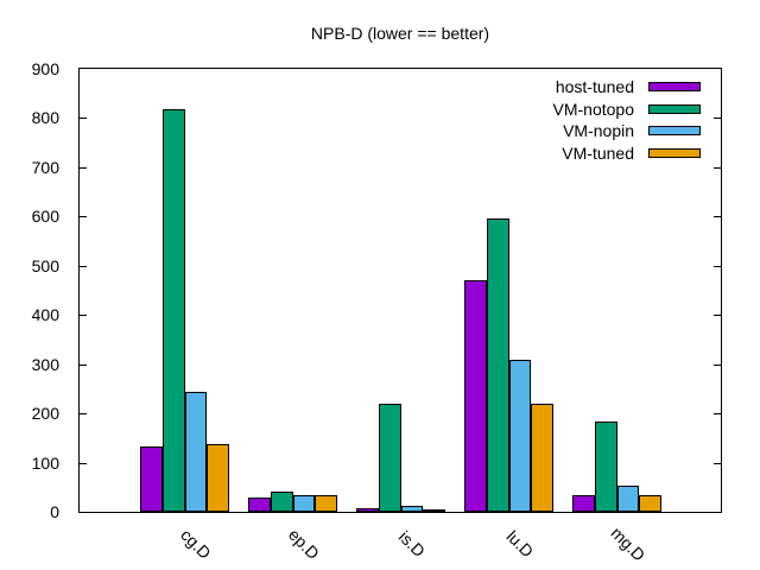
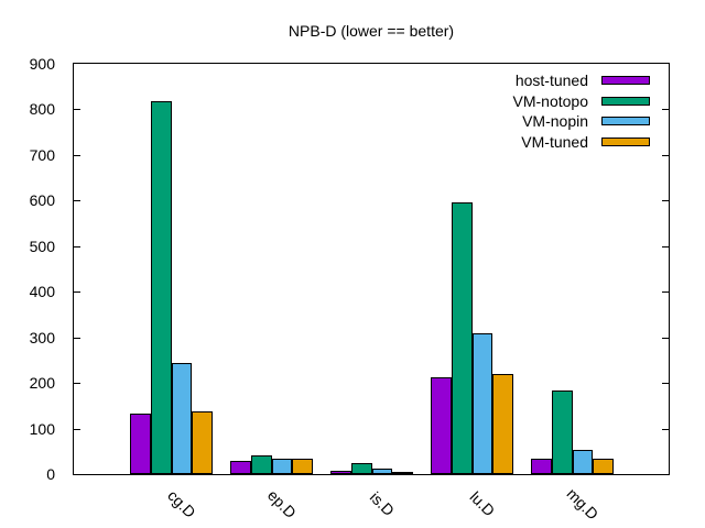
VM-notopo/is.D: 220 -> 20
host-tuned/lu.D: 470 -> 210
